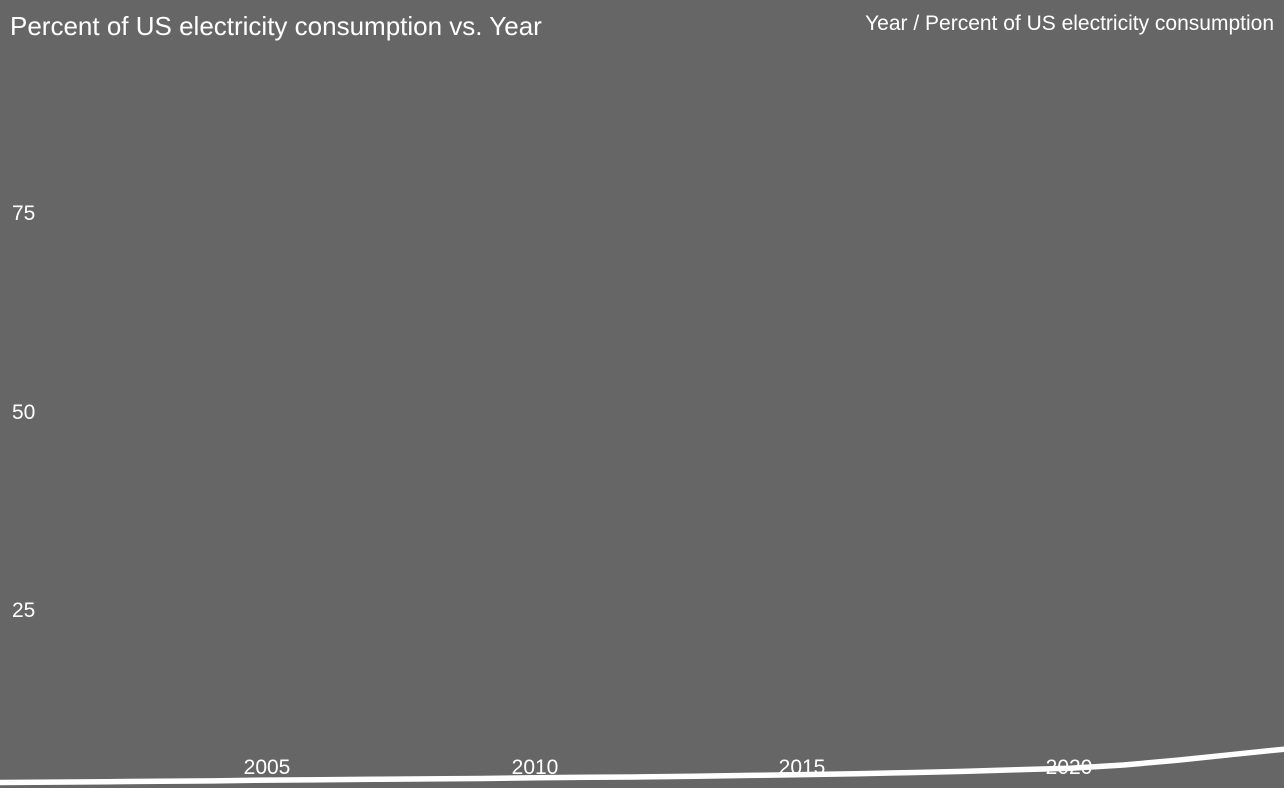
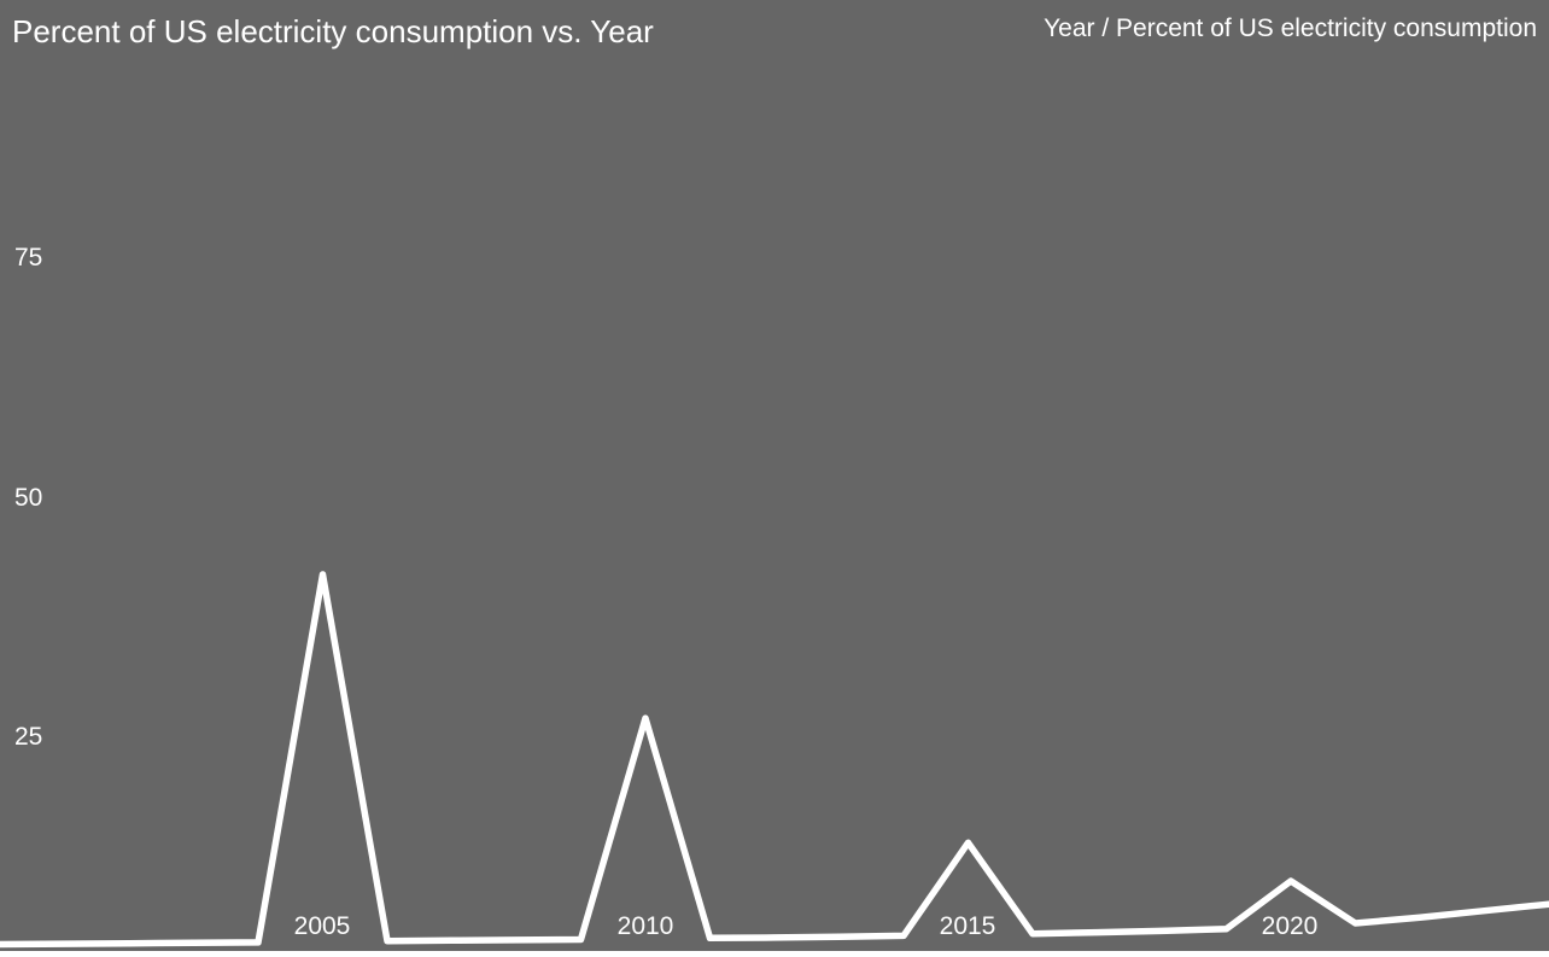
2005: 4 -> 42
2010: 4 -> 27
2015: 4 -> 14
2020: 5 -> 10
